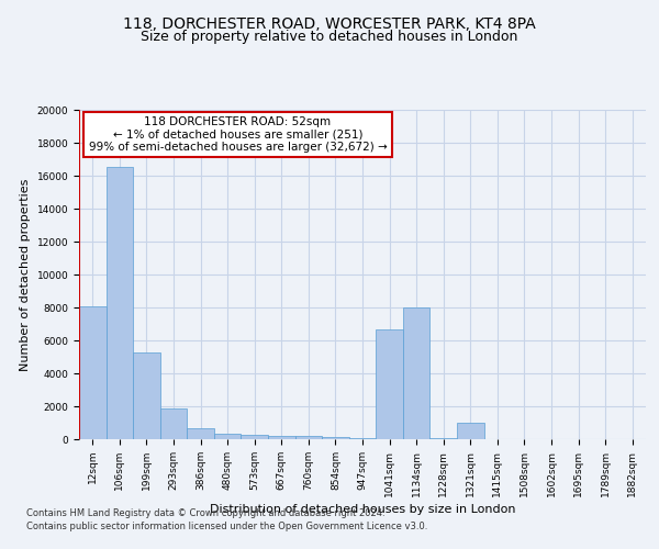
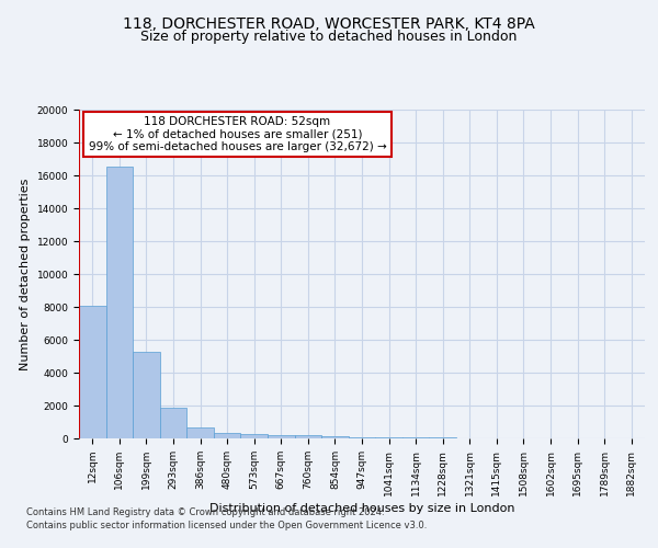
1041sqm: 6700 -> 100
1134sqm: 8000 -> 100
1321sqm: 1000 -> 0
